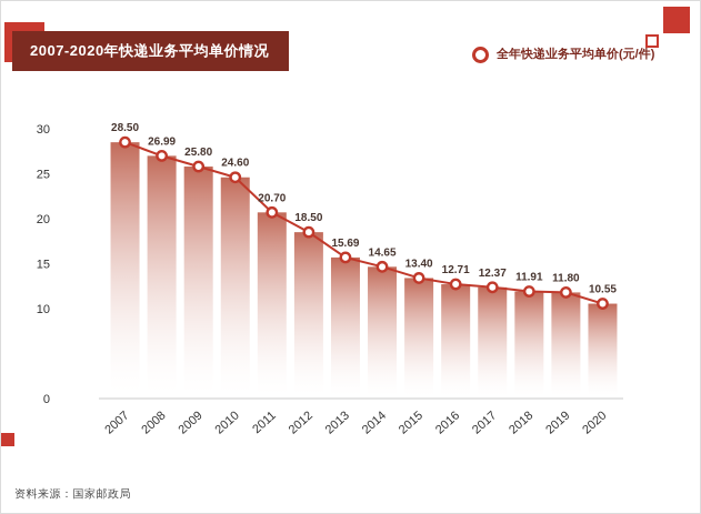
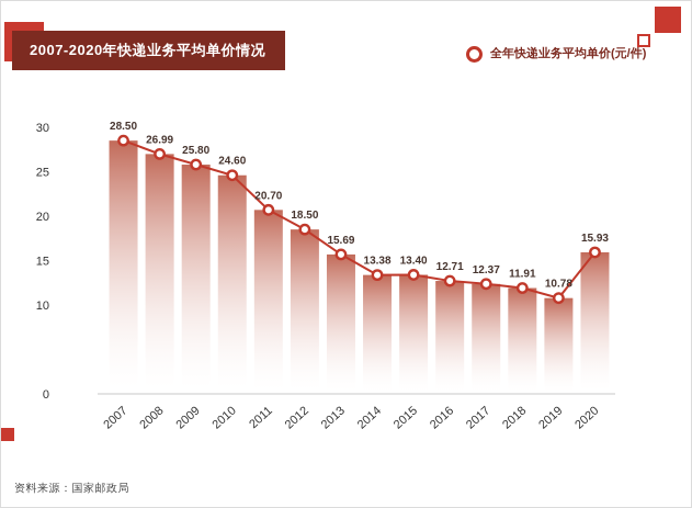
2014: 14.65 -> 13.38
2019: 11.80 -> 10.78
2020: 10.55 -> 15.93
